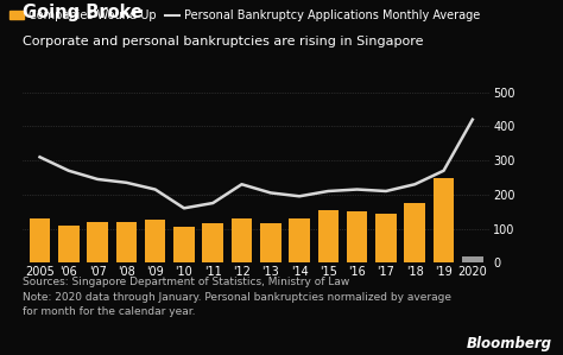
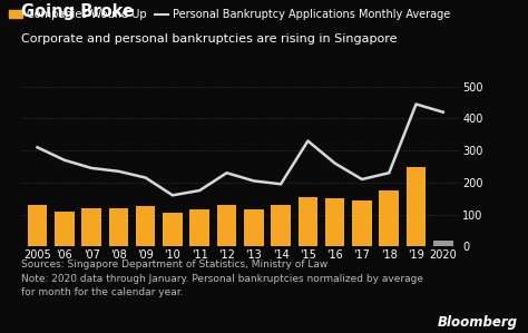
Personal Bankruptcy Applications Monthly Average/'15: 210 -> 330
Personal Bankruptcy Applications Monthly Average/'16: 215 -> 260
Personal Bankruptcy Applications Monthly Average/'19: 270 -> 445
